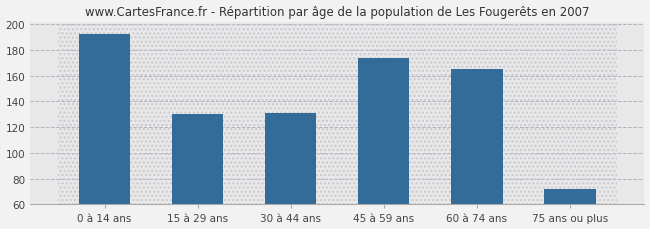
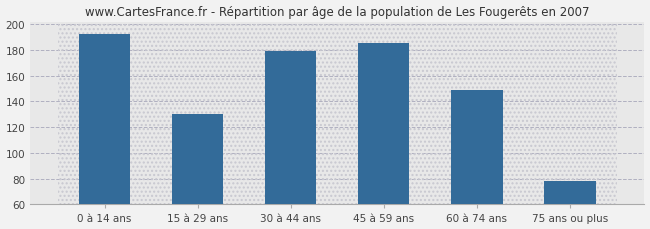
30 à 44 ans: 131 -> 179
45 à 59 ans: 174 -> 185
60 à 74 ans: 165 -> 149
75 ans ou plus: 72 -> 78
